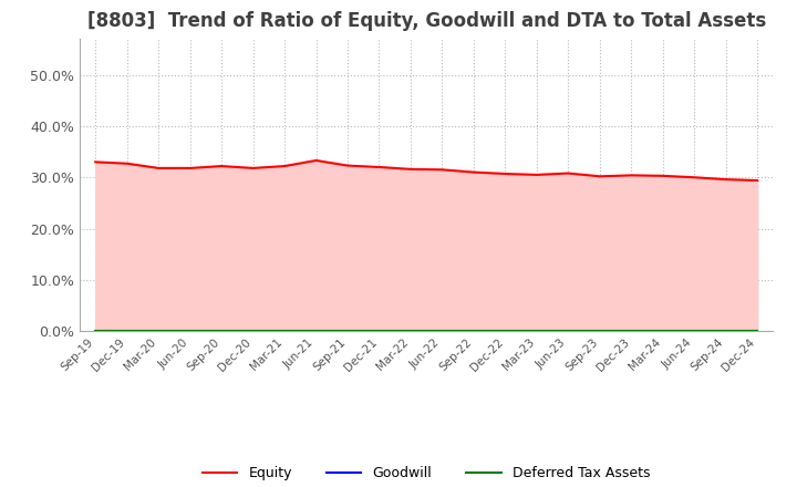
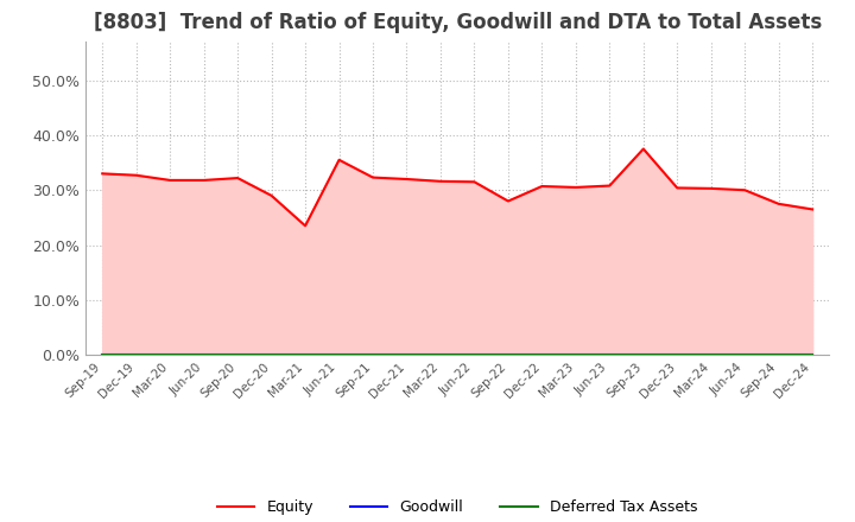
Equity/Dec-20: 31.8% -> 29.0%
Equity/Mar-21: 32.2% -> 23.5%
Equity/Jun-21: 33.3% -> 35.5%
Equity/Sep-22: 31.0% -> 28.0%
Equity/Sep-23: 30.2% -> 37.5%
Equity/Sep-24: 29.6% -> 27.5%
Equity/Dec-24: 29.4% -> 26.5%
